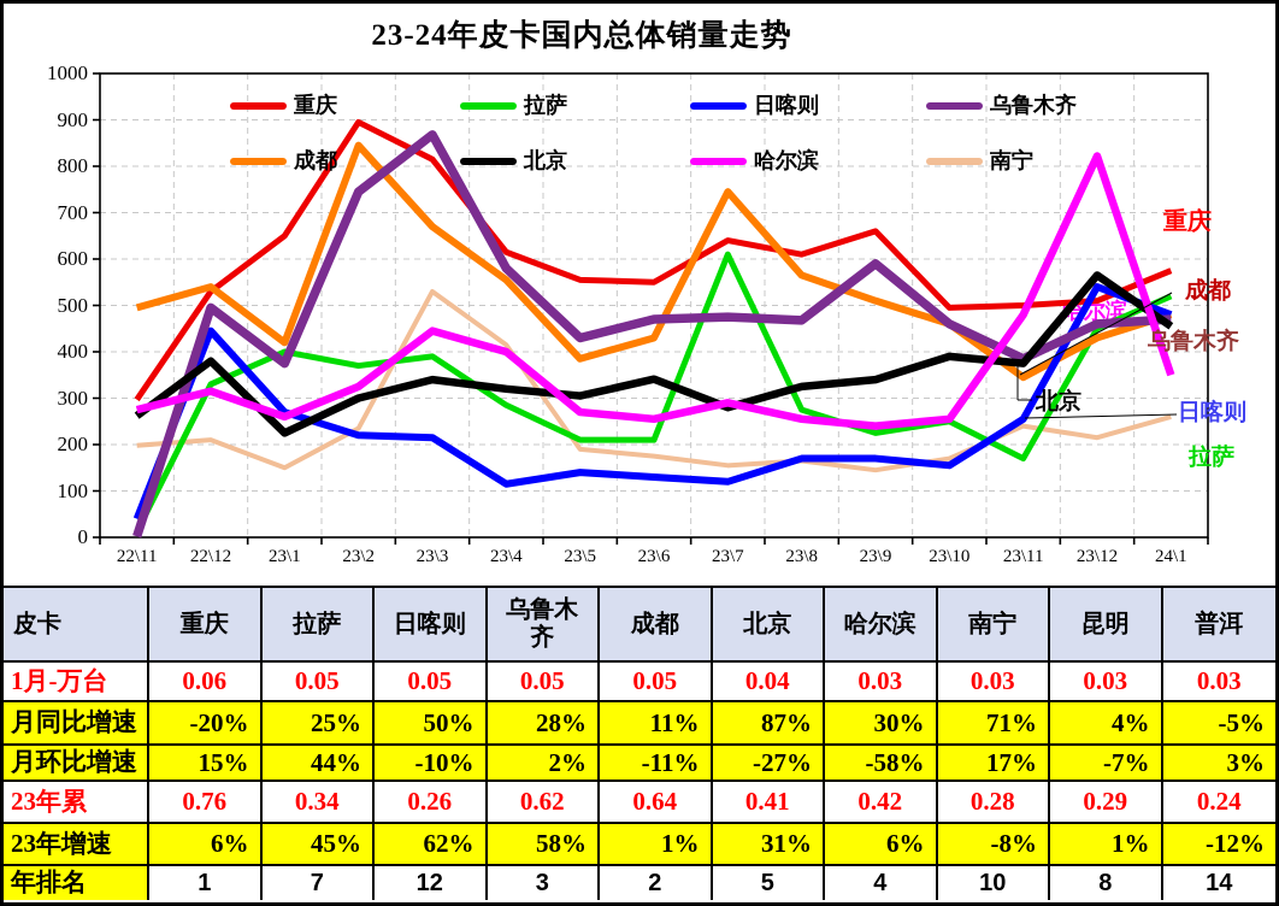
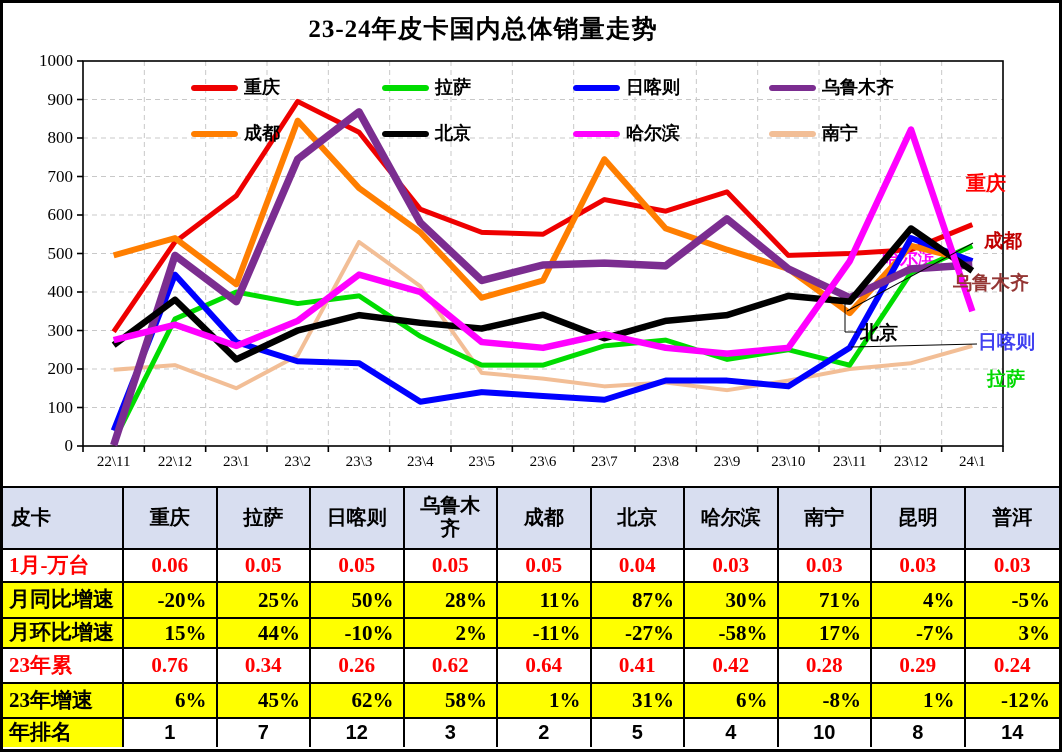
拉萨/23\7: 610 -> 260
拉萨/23\11: 170 -> 210
南宁/23\11: 240 -> 200
成都/23\12: 430 -> 520
